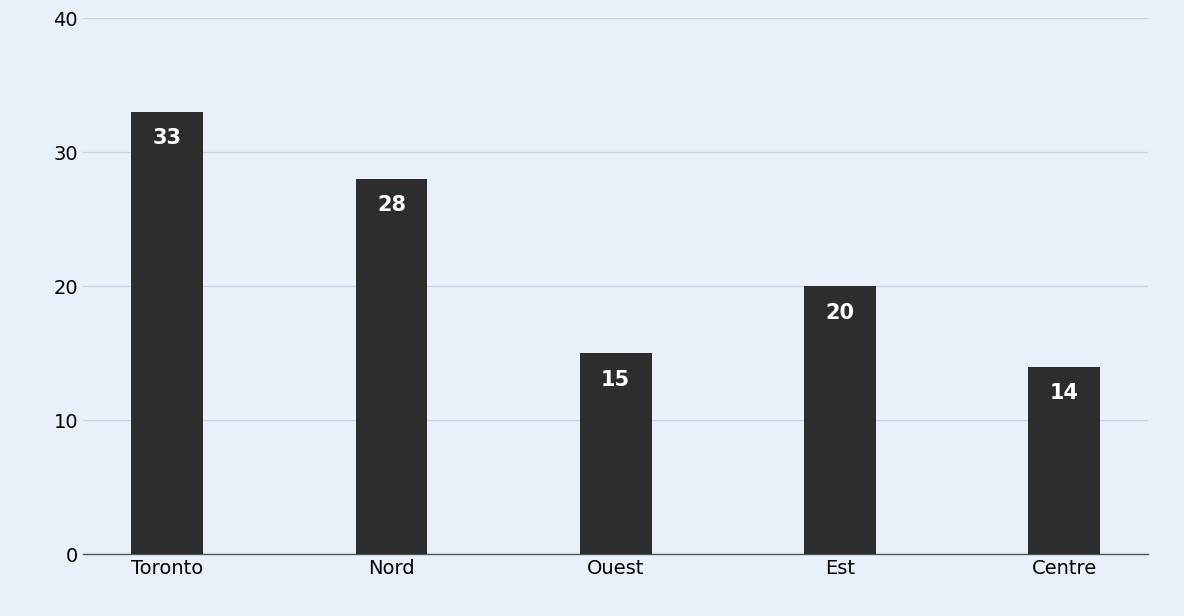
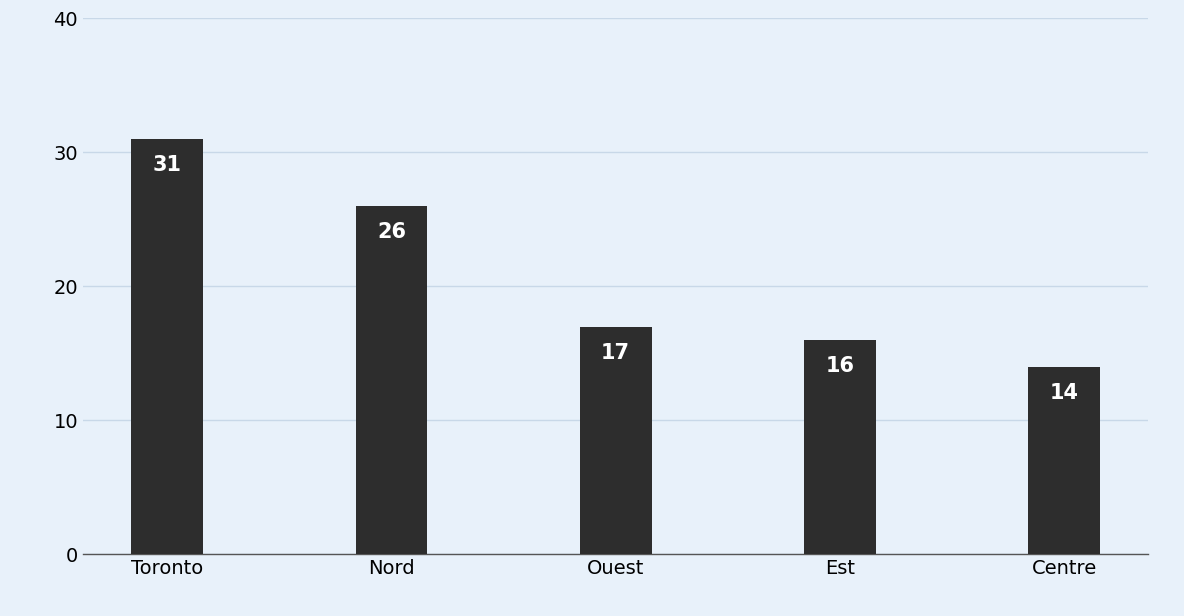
Toronto: 33 -> 31
Nord: 28 -> 26
Ouest: 15 -> 17
Est: 20 -> 16
